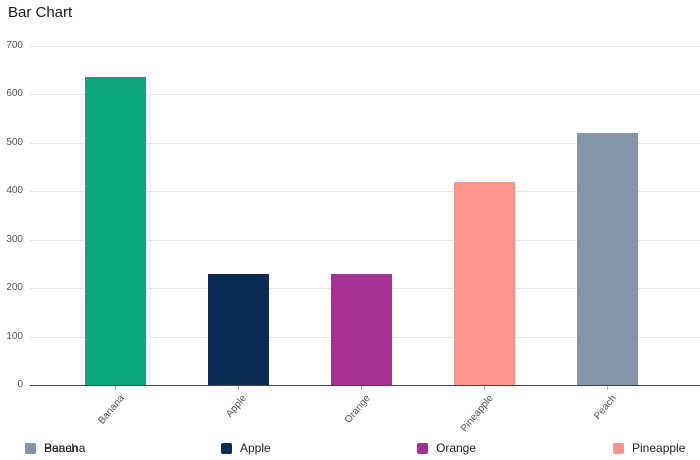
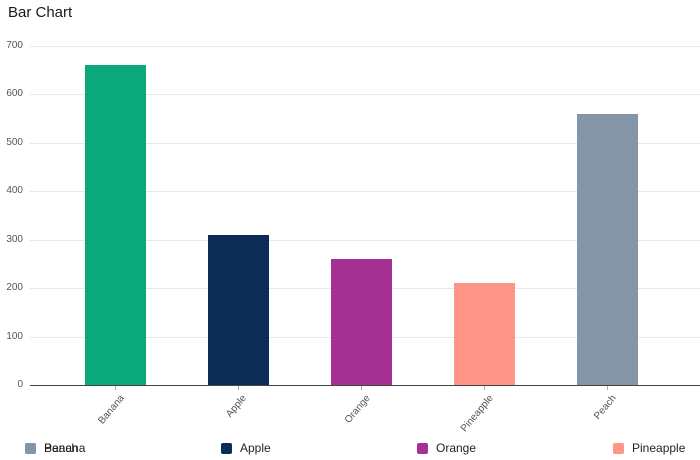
Banana: 640 -> 660
Apple: 230 -> 310
Orange: 230 -> 260
Pineapple: 420 -> 210
Peach: 520 -> 560
